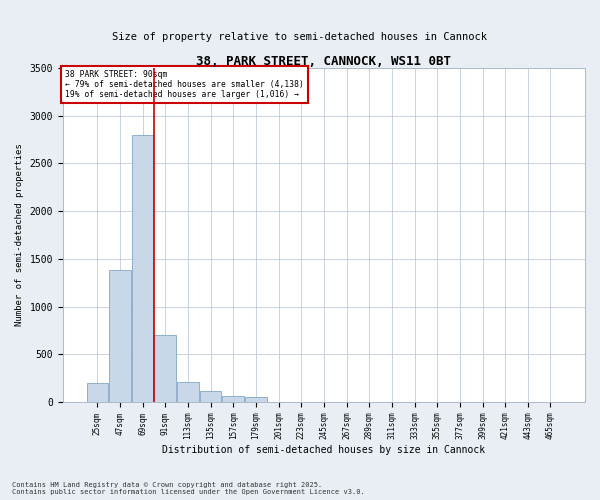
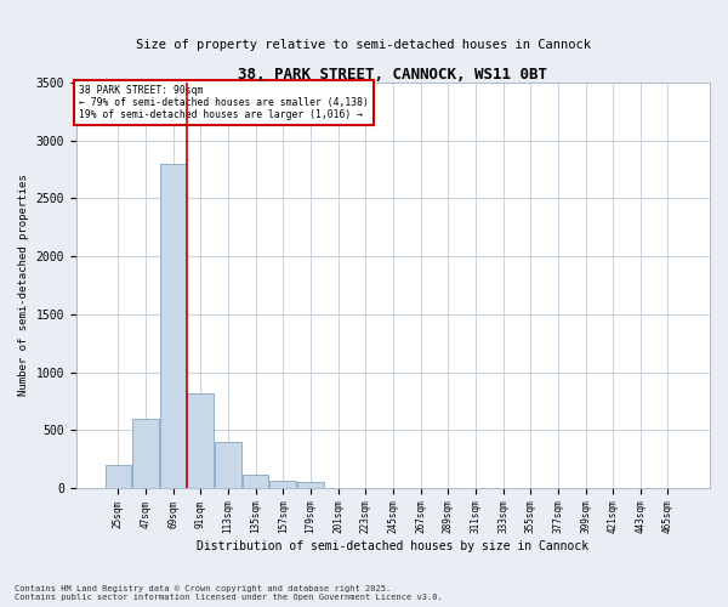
47sqm: 1380 -> 600
91sqm: 700 -> 820
113sqm: 200 -> 400
